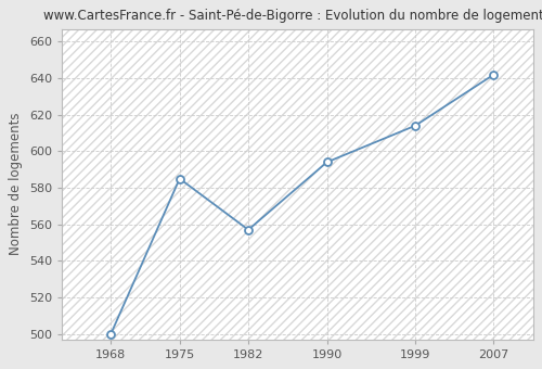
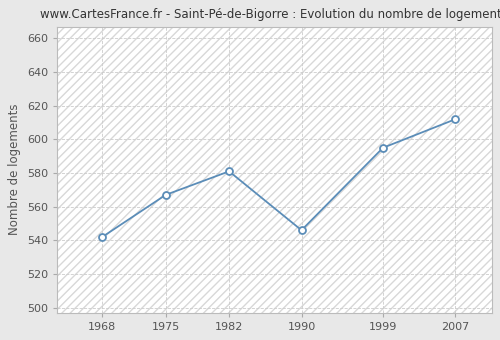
1968: 500 -> 542
1975: 585 -> 567
1982: 557 -> 581
1990: 594 -> 546
1999: 614 -> 595
2007: 642 -> 612
